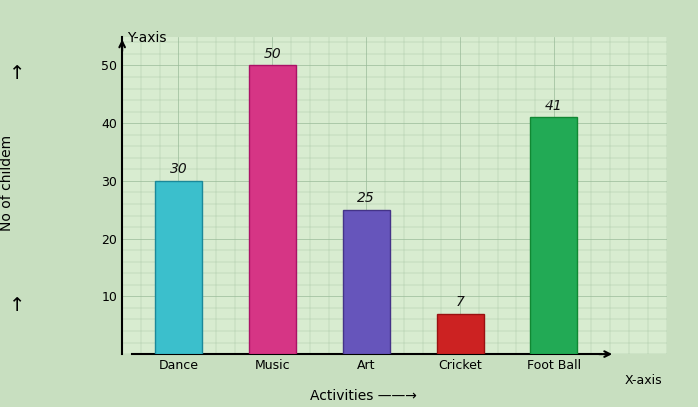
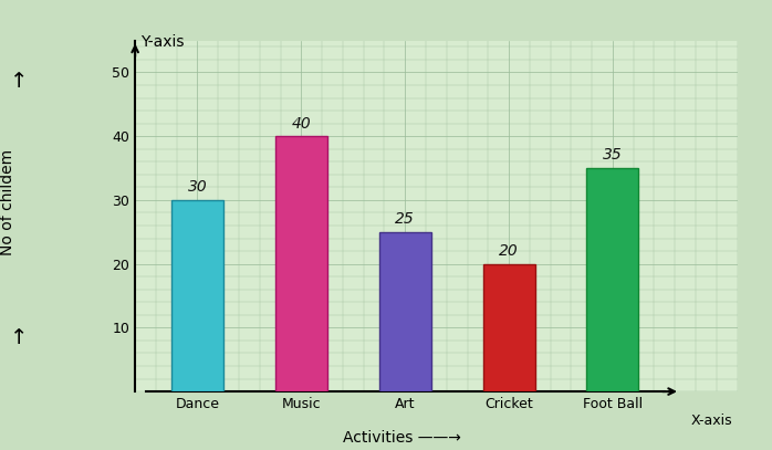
Music: 50 -> 40
Cricket: 7 -> 20
Foot Ball: 41 -> 35
